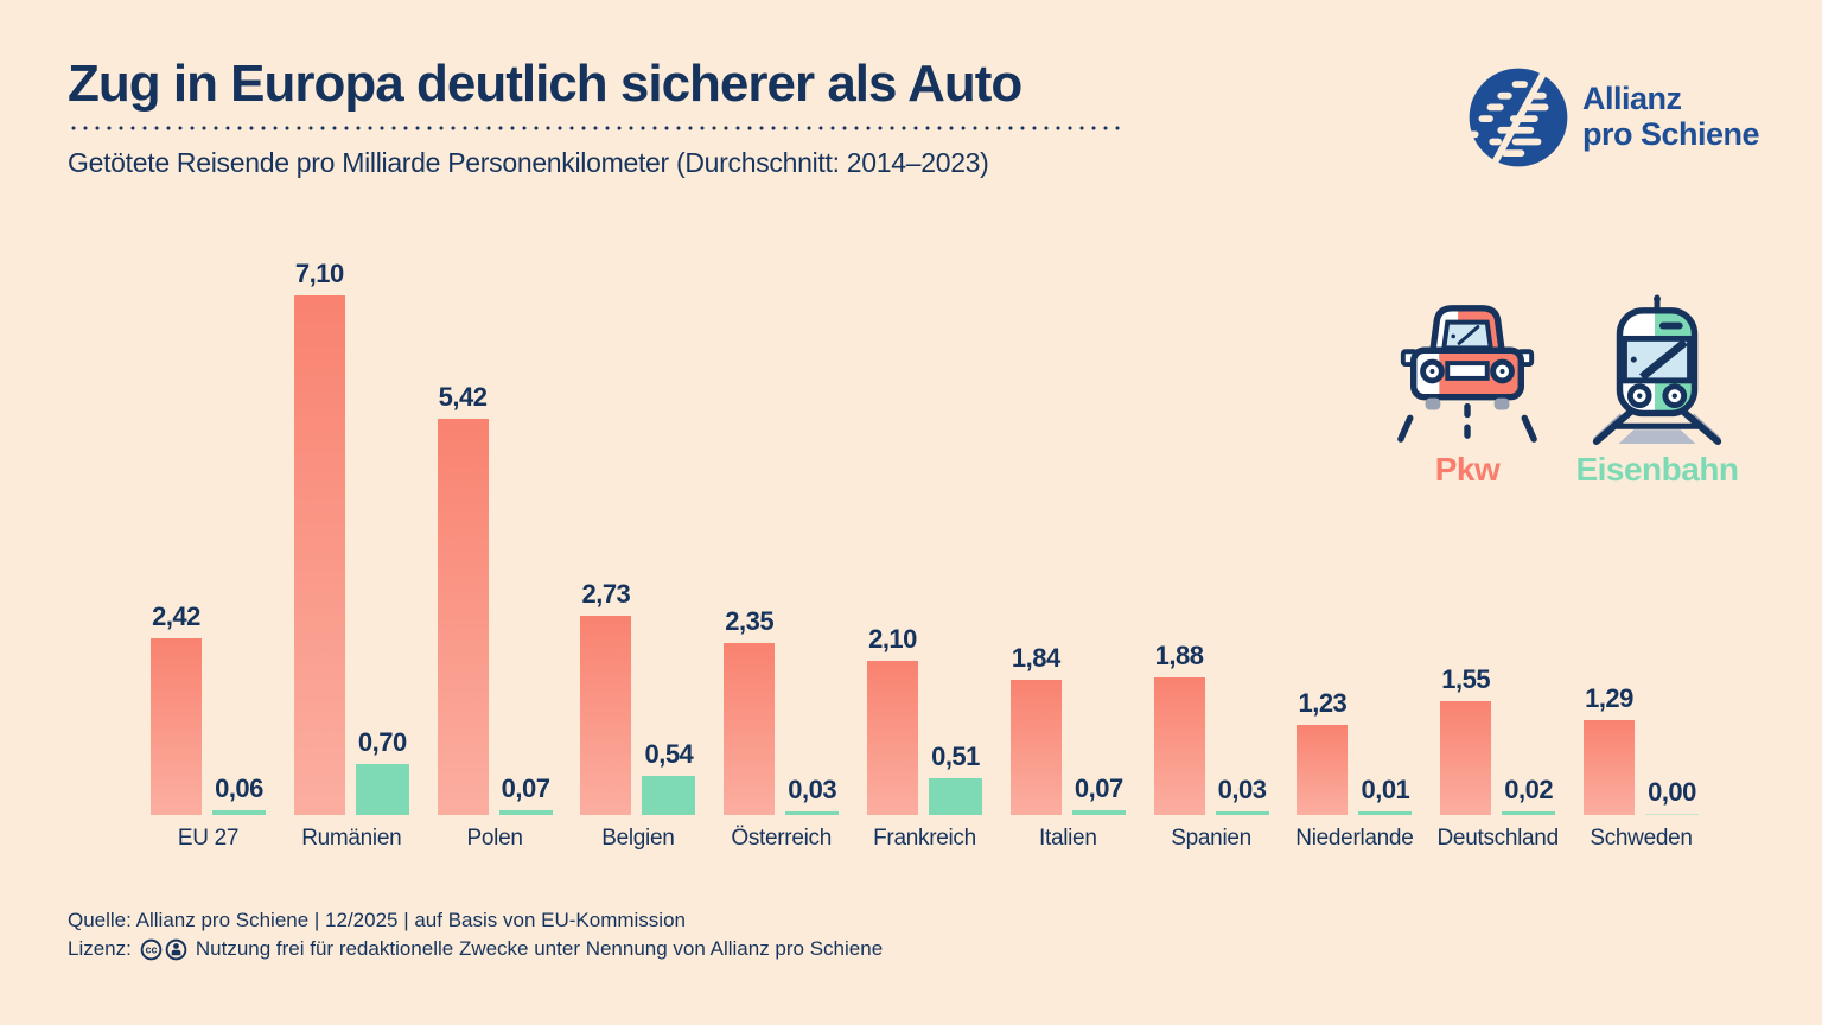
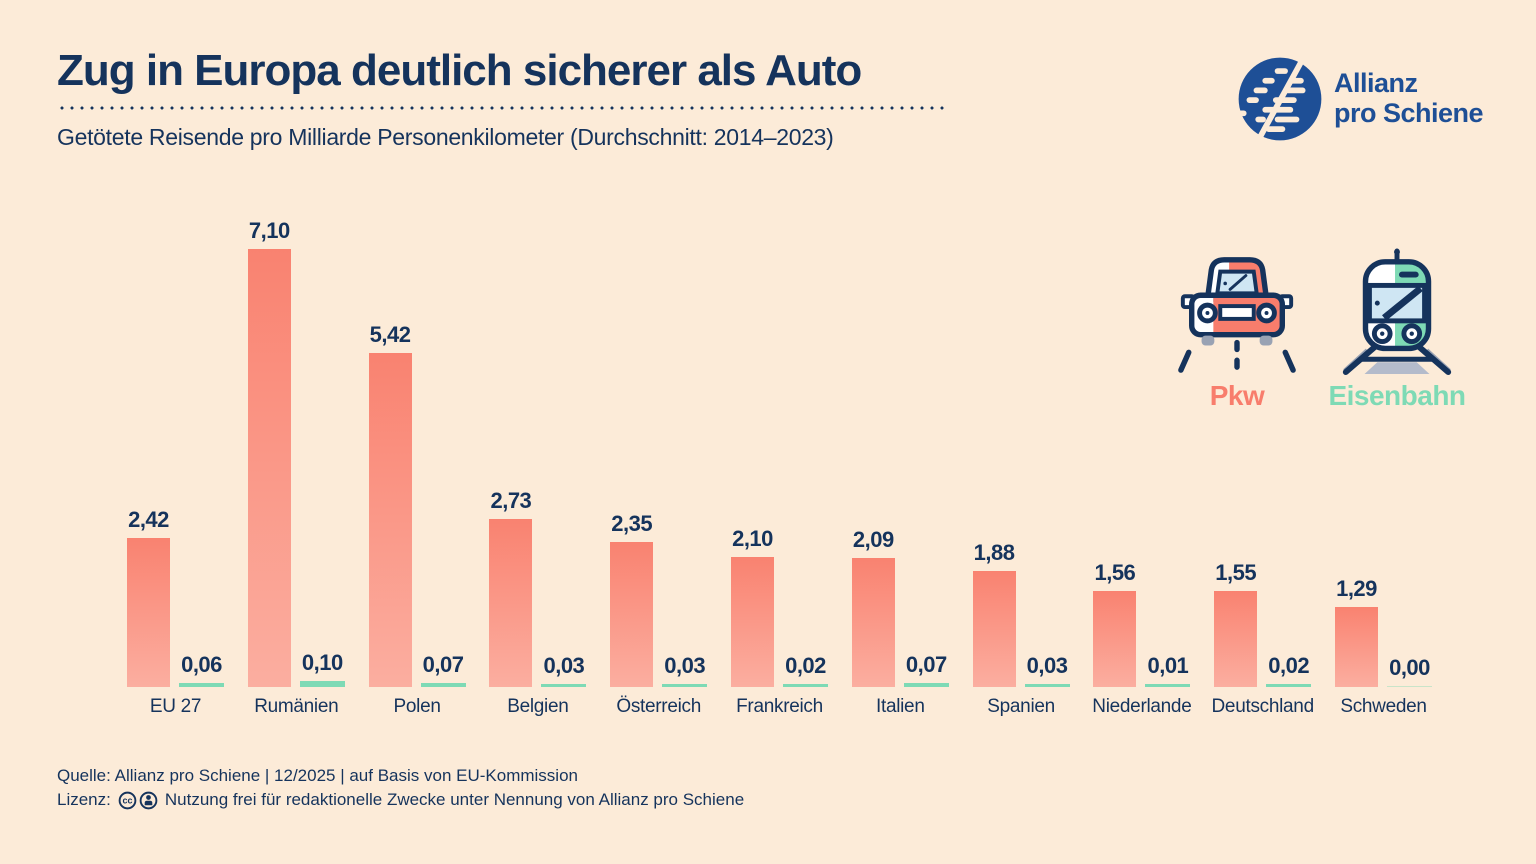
Eisenbahn/Rumänien: 0,70 -> 0,10
Eisenbahn/Belgien: 0,54 -> 0,03
Eisenbahn/Frankreich: 0,51 -> 0,02
Pkw/Italien: 1,84 -> 2,09
Pkw/Niederlande: 1,23 -> 1,56
